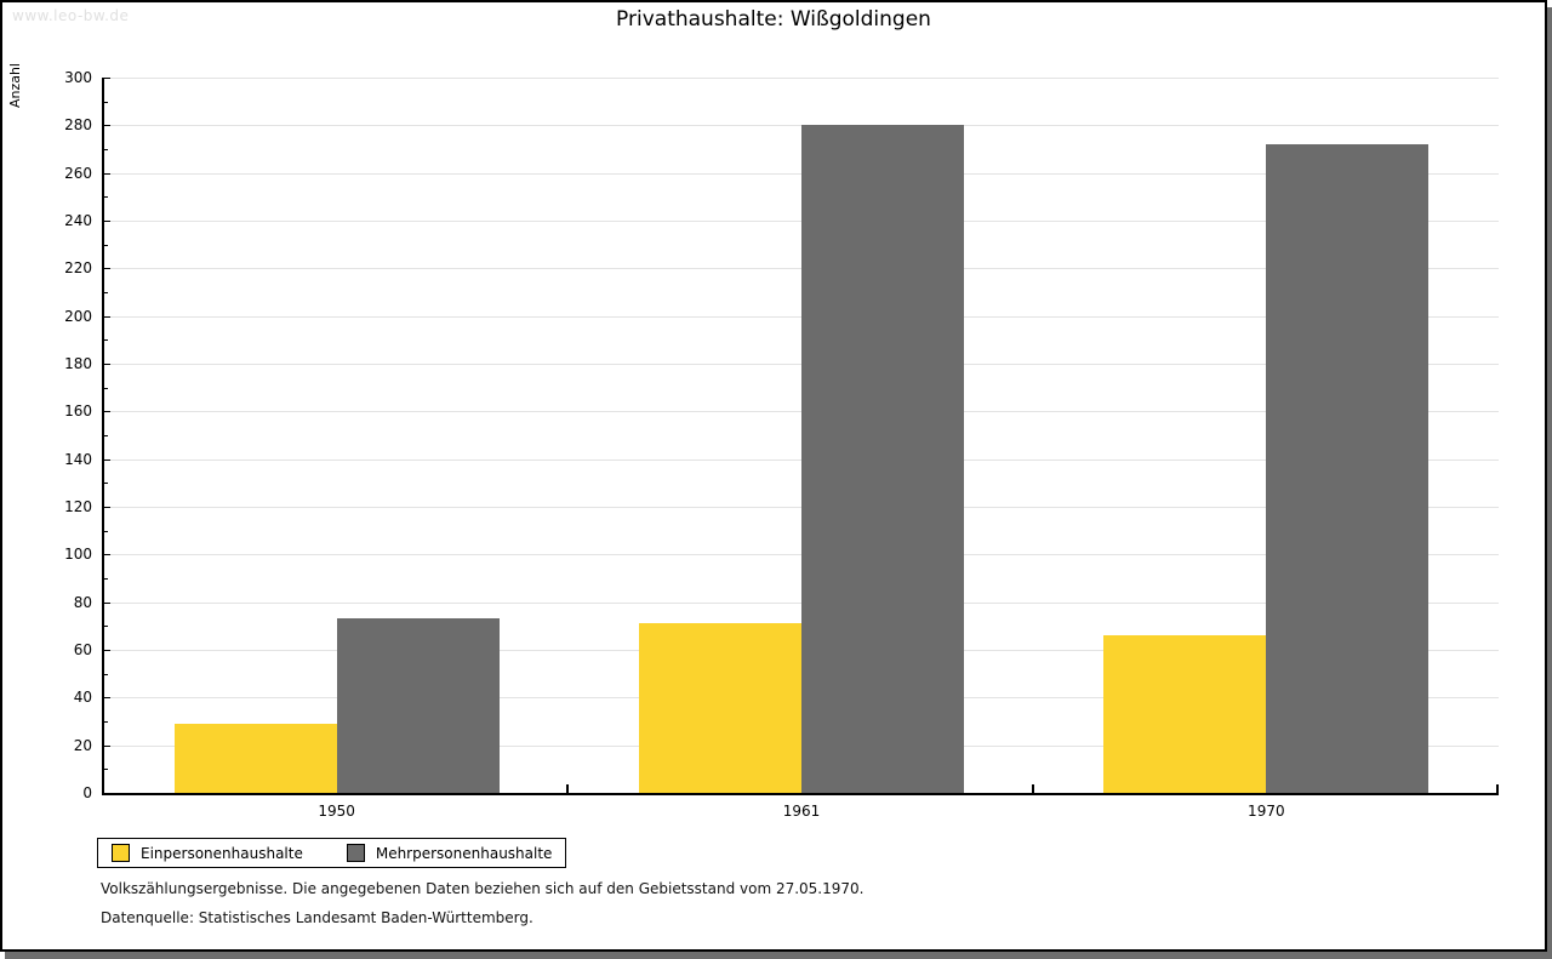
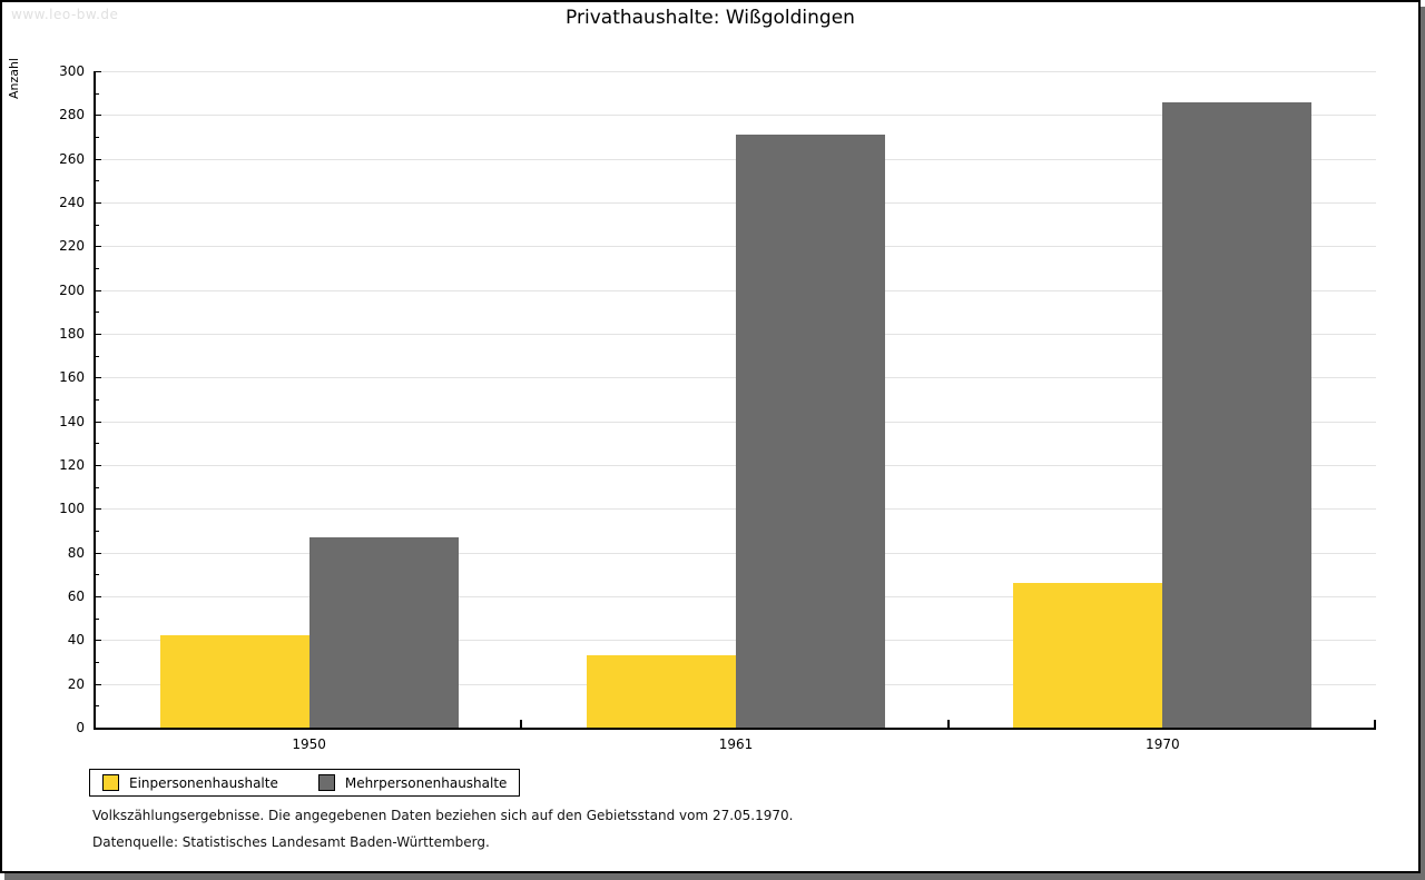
Einpersonenhaushalte/1950: 29 -> 42
Mehrpersonenhaushalte/1950: 73 -> 87
Einpersonenhaushalte/1961: 71 -> 33
Mehrpersonenhaushalte/1961: 280 -> 271
Mehrpersonenhaushalte/1970: 272 -> 286
